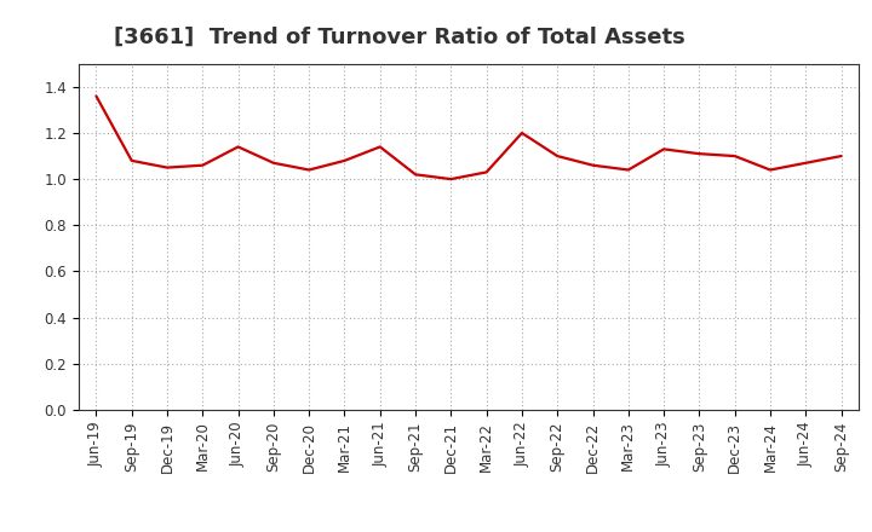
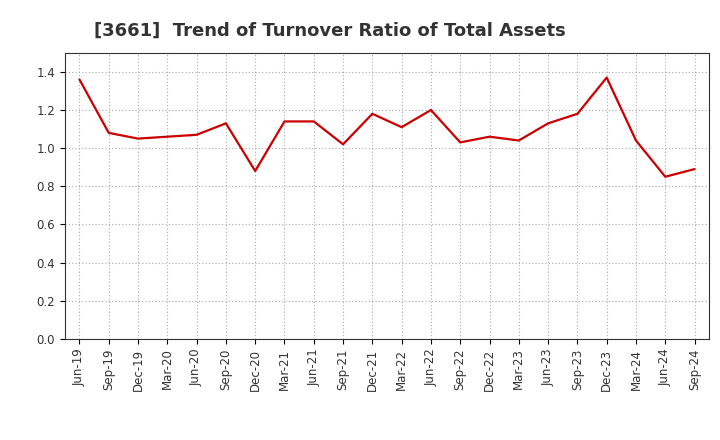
Jun-20: 1.14 -> 1.07
Sep-20: 1.07 -> 1.13
Dec-20: 1.04 -> 0.88
Mar-21: 1.08 -> 1.14
Dec-21: 1.00 -> 1.18
Mar-22: 1.03 -> 1.11
Sep-22: 1.10 -> 1.03
Sep-23: 1.11 -> 1.18
Dec-23: 1.10 -> 1.37
Jun-24: 1.07 -> 0.85
Sep-24: 1.10 -> 0.89
